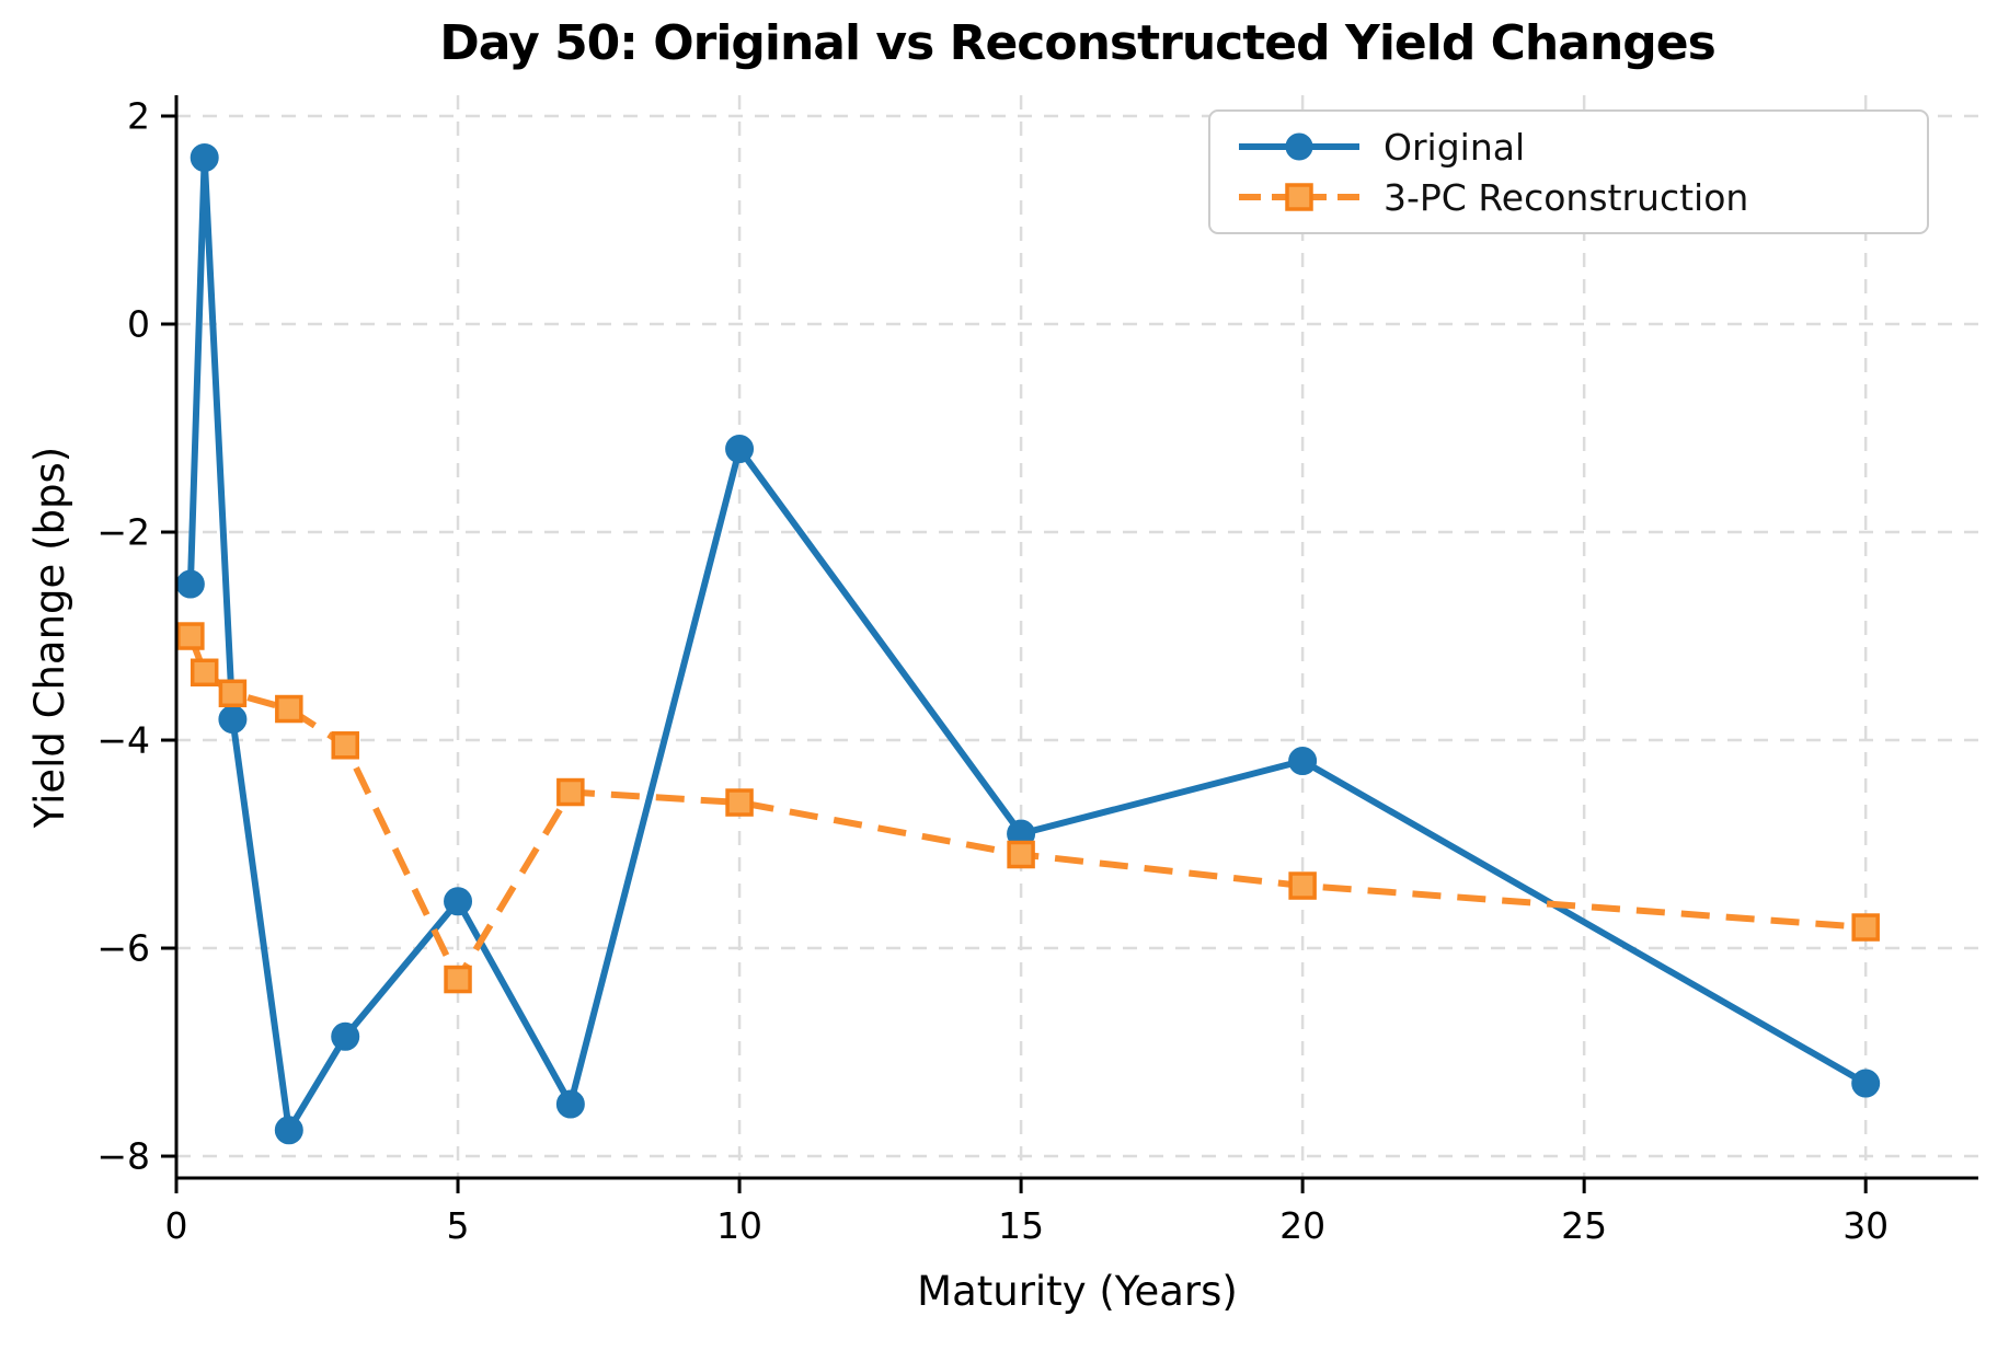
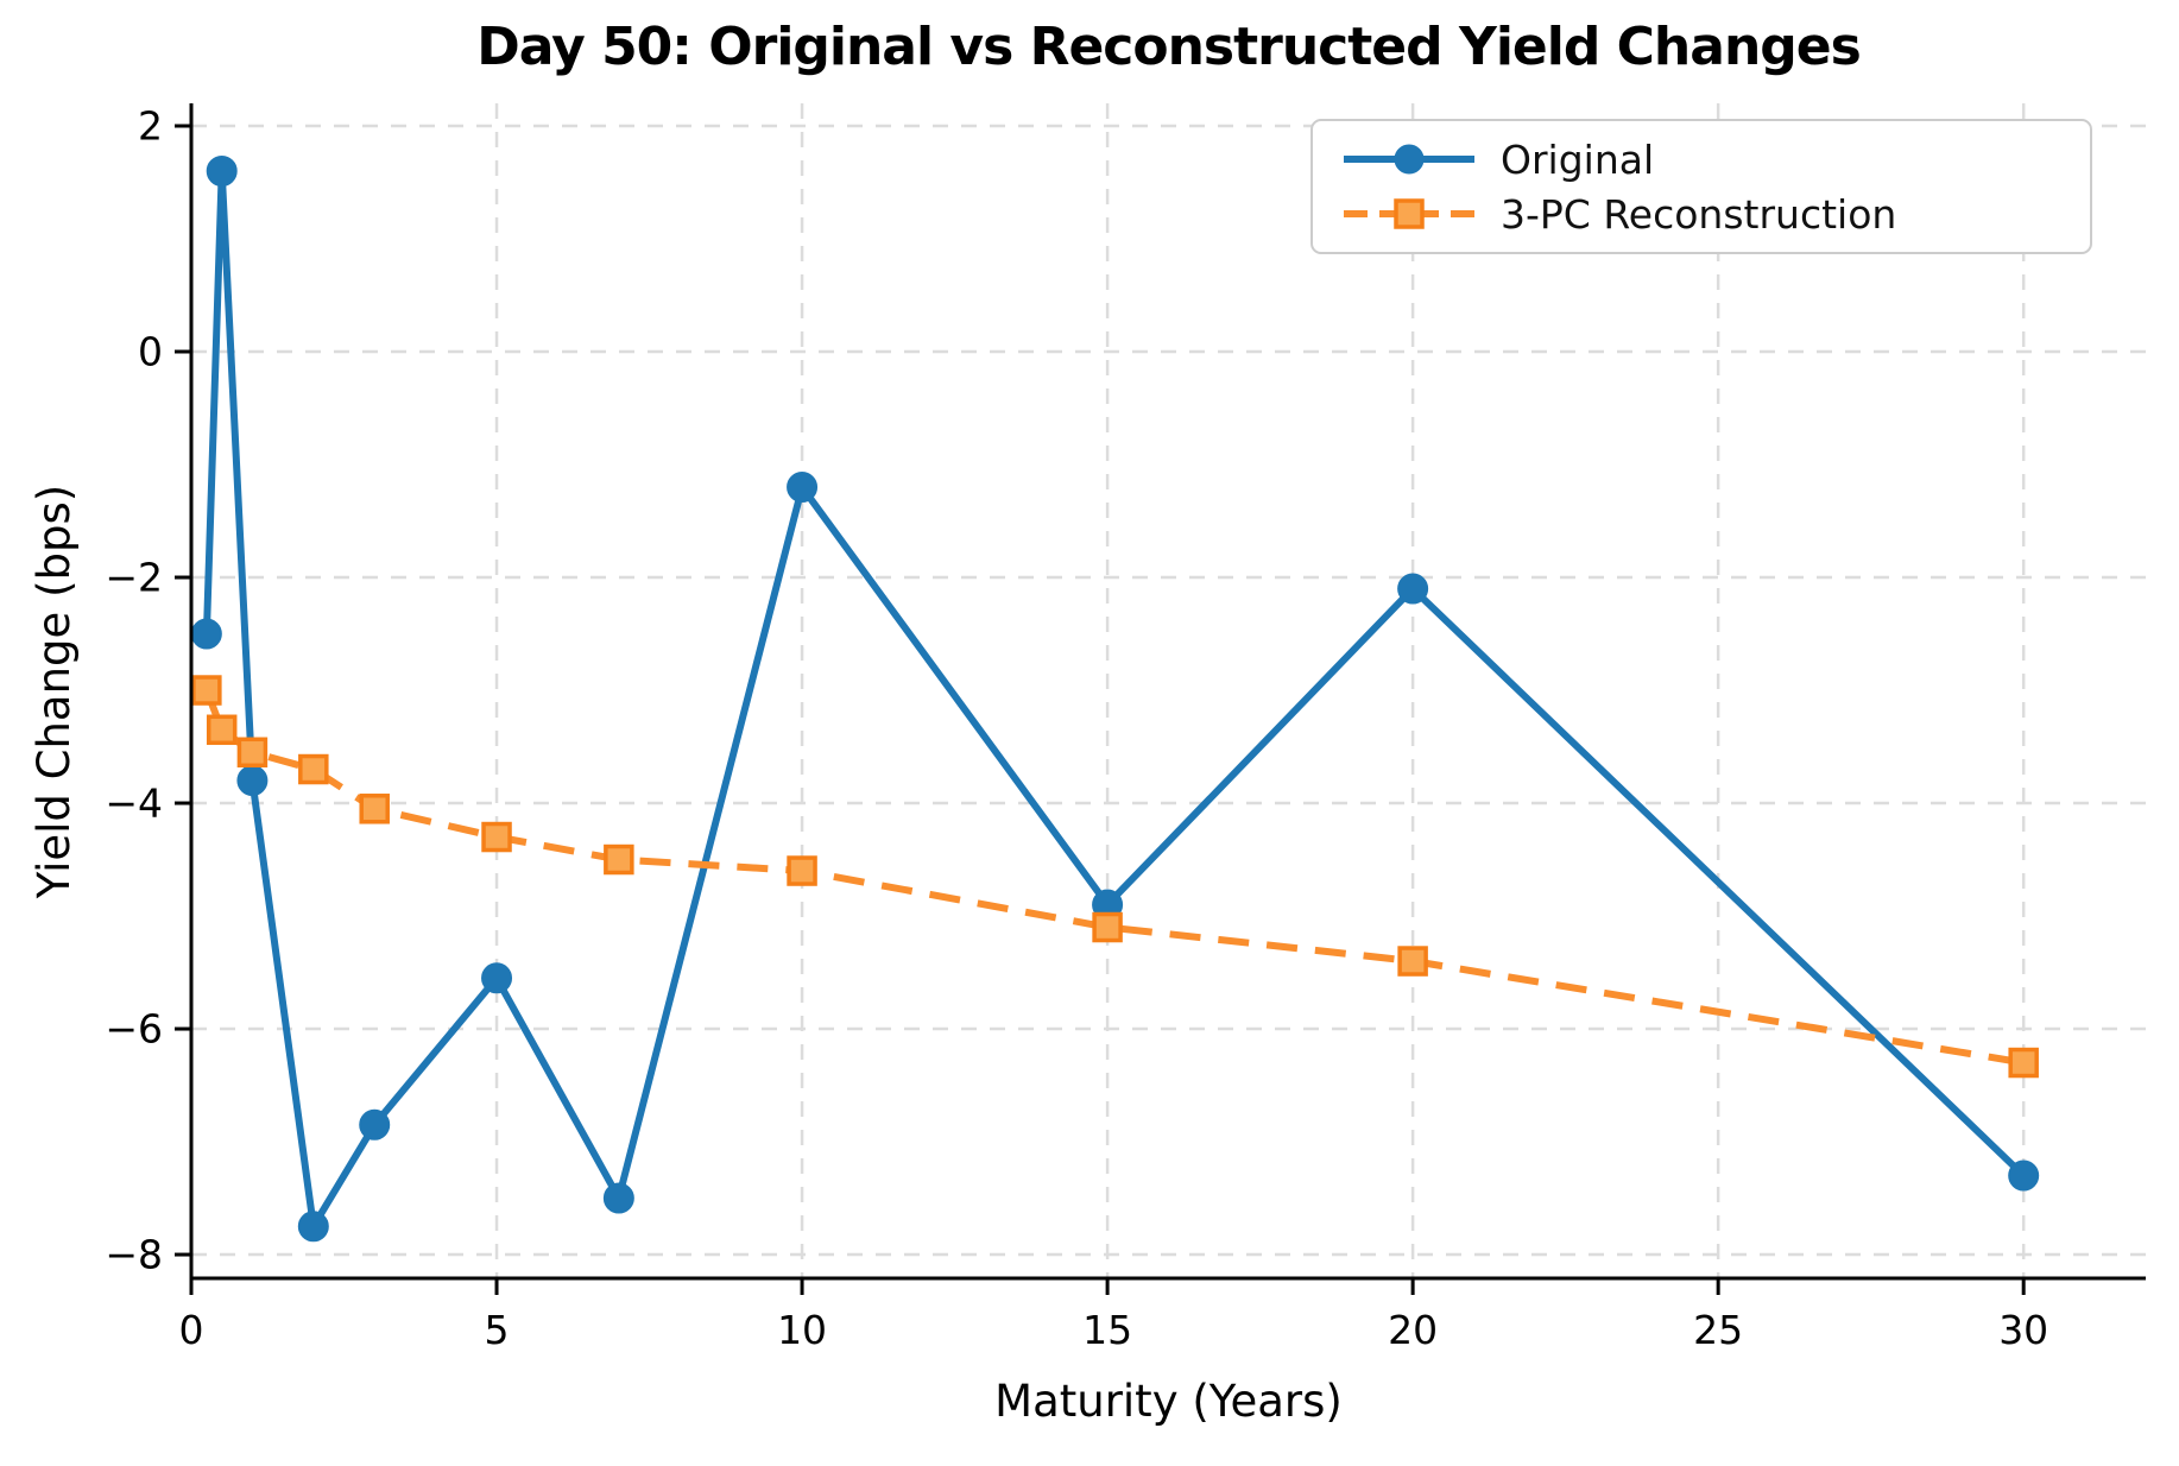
3-PC Reconstruction/5: -6.3 -> -4.3
Original/20: -4.2 -> -2.1
3-PC Reconstruction/30: -5.8 -> -6.3
